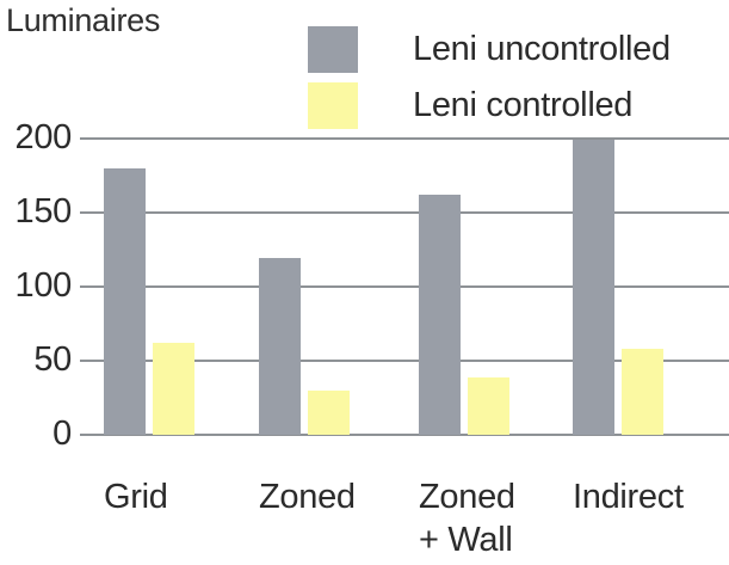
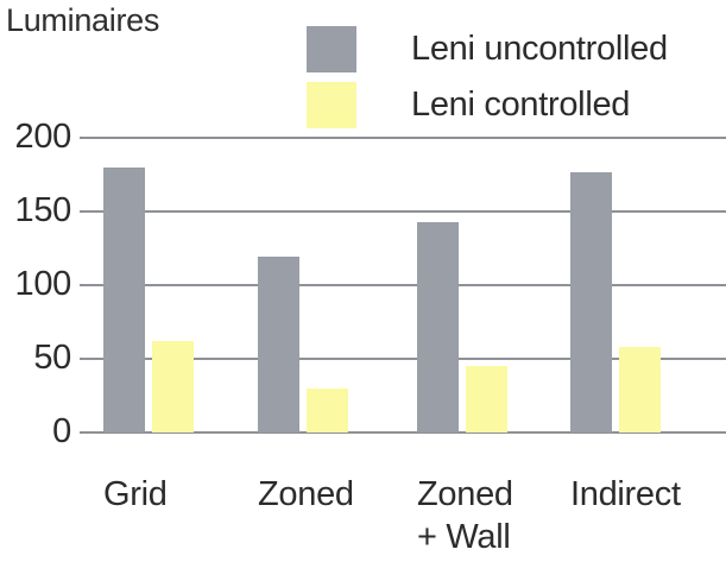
Leni uncontrolled/Zoned + Wall: 162 -> 143
Leni controlled/Zoned + Wall: 39 -> 45
Leni uncontrolled/Indirect: 199 -> 177
